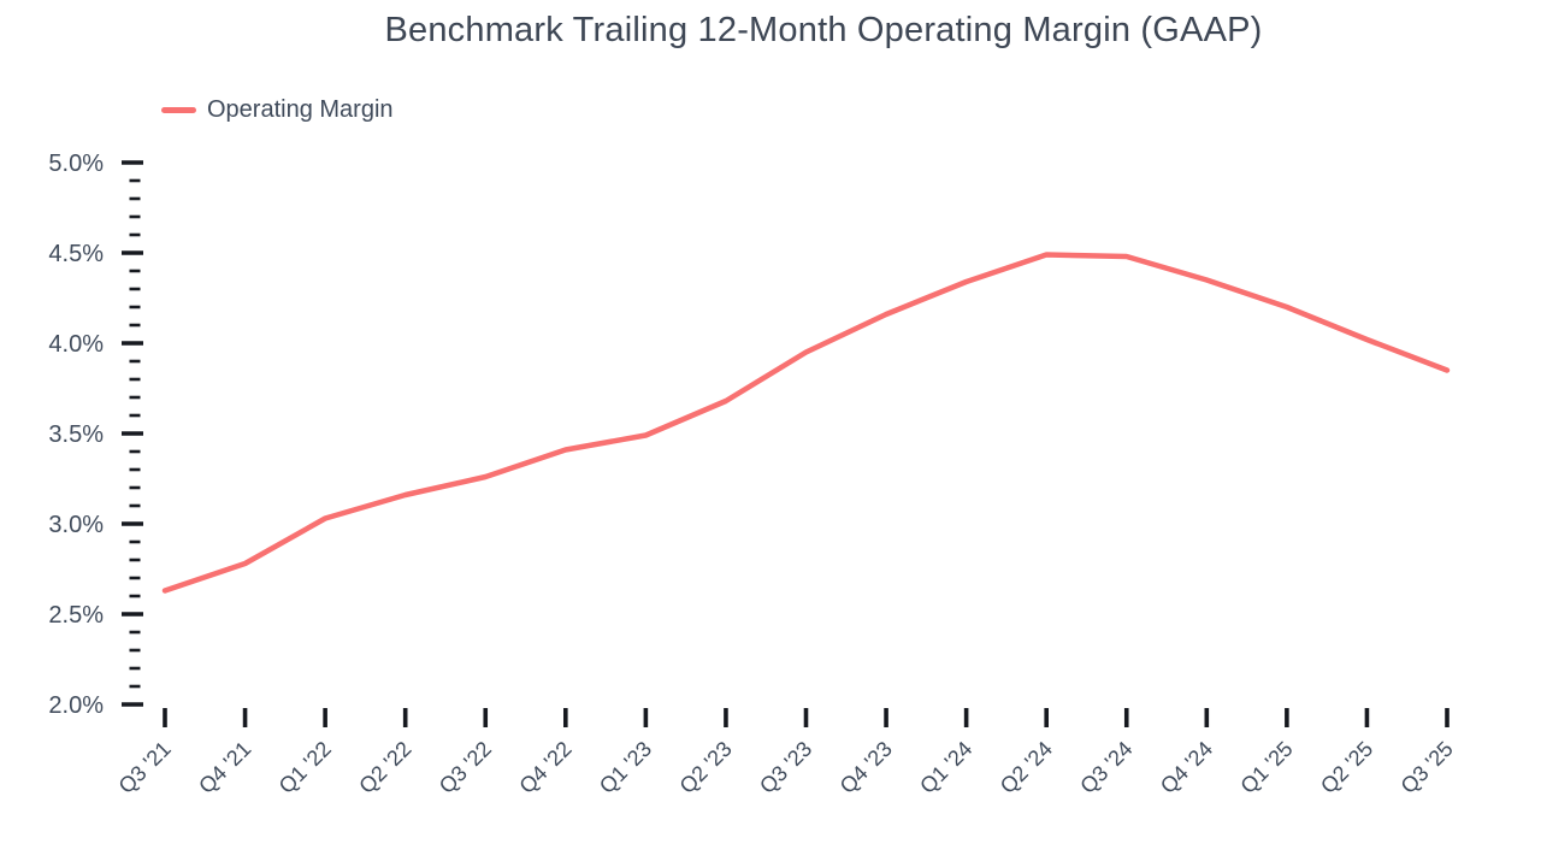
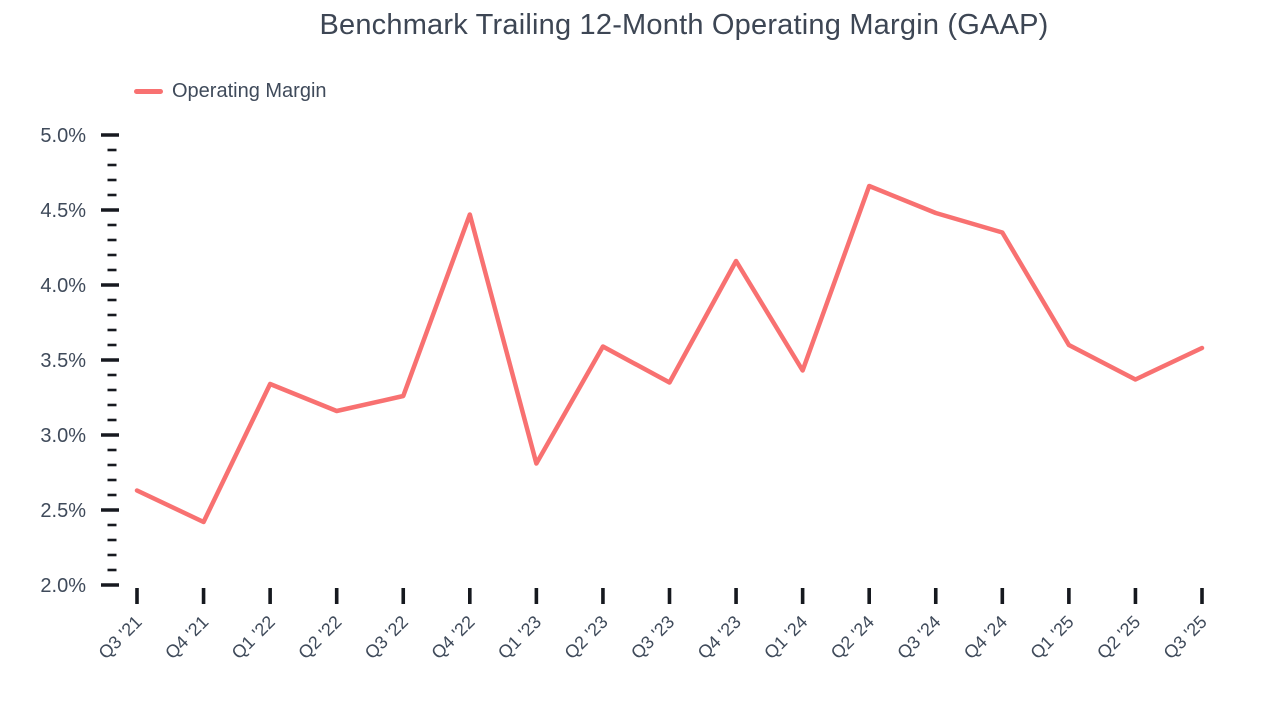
Q4 '21: 2.78% -> 2.42%
Q1 '22: 3.03% -> 3.34%
Q4 '22: 3.41% -> 4.47%
Q1 '23: 3.49% -> 2.81%
Q2 '23: 3.68% -> 3.59%
Q3 '23: 3.95% -> 3.35%
Q1 '24: 4.34% -> 3.43%
Q2 '24: 4.49% -> 4.66%
Q1 '25: 4.20% -> 3.60%
Q2 '25: 4.02% -> 3.37%
Q3 '25: 3.85% -> 3.58%
